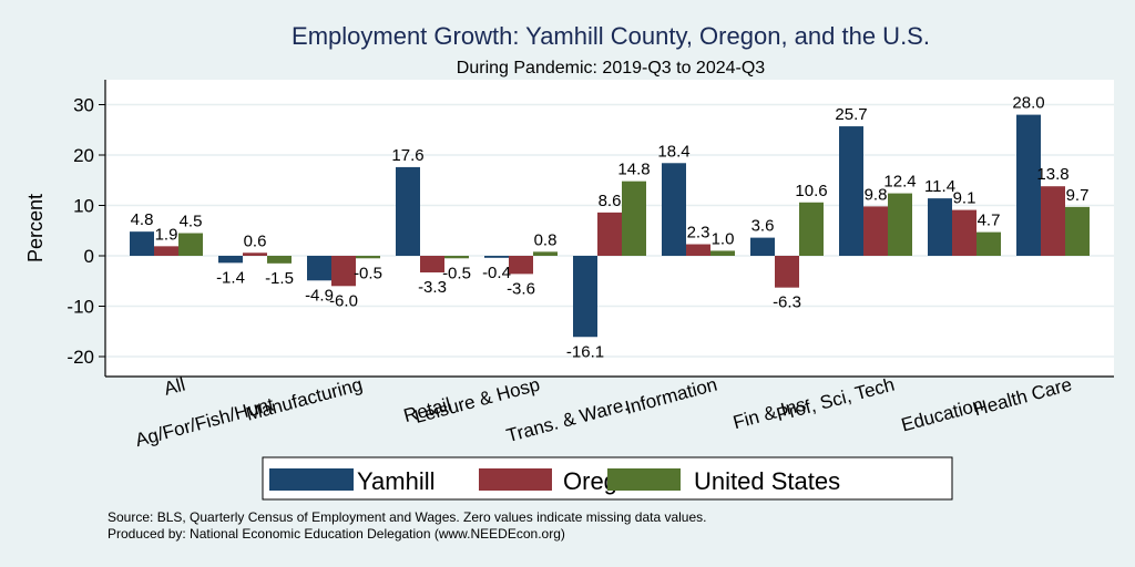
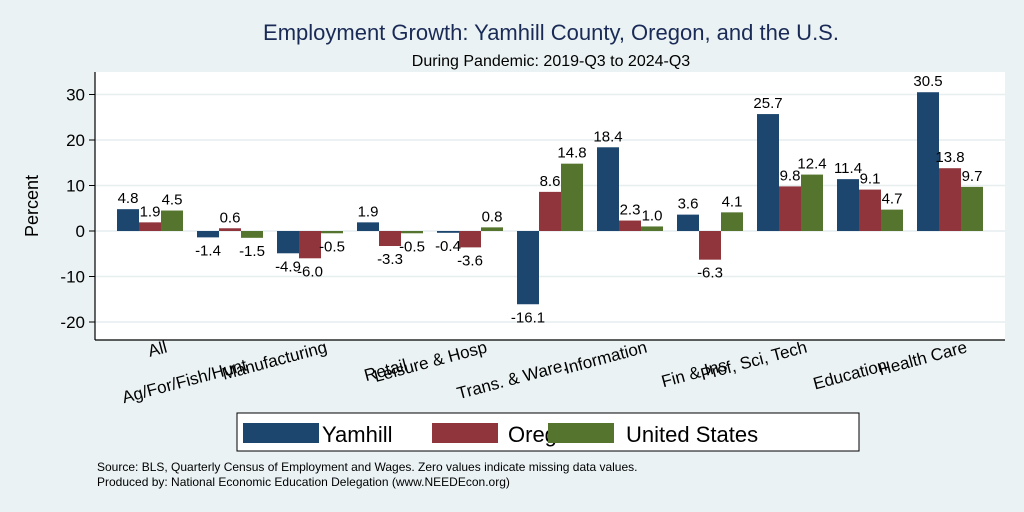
Yamhill/Retail: 17.6 -> 1.9
United States/Fin & Ins: 10.6 -> 4.1
Yamhill/Health Care: 28.0 -> 30.5
